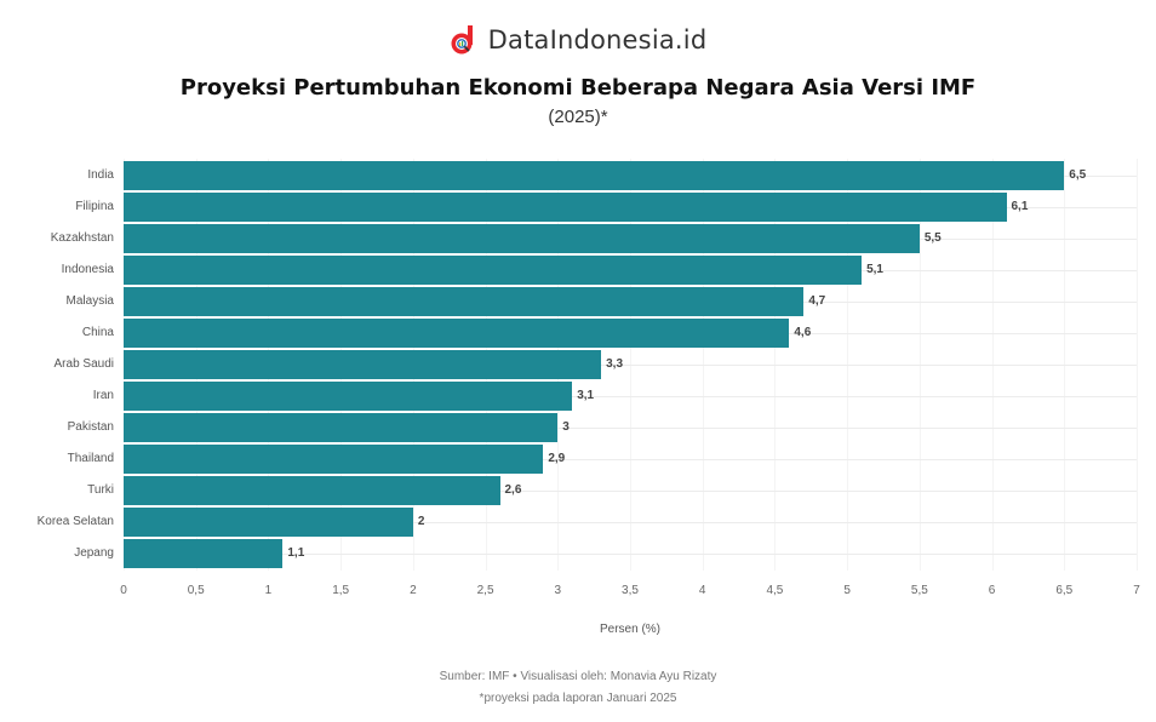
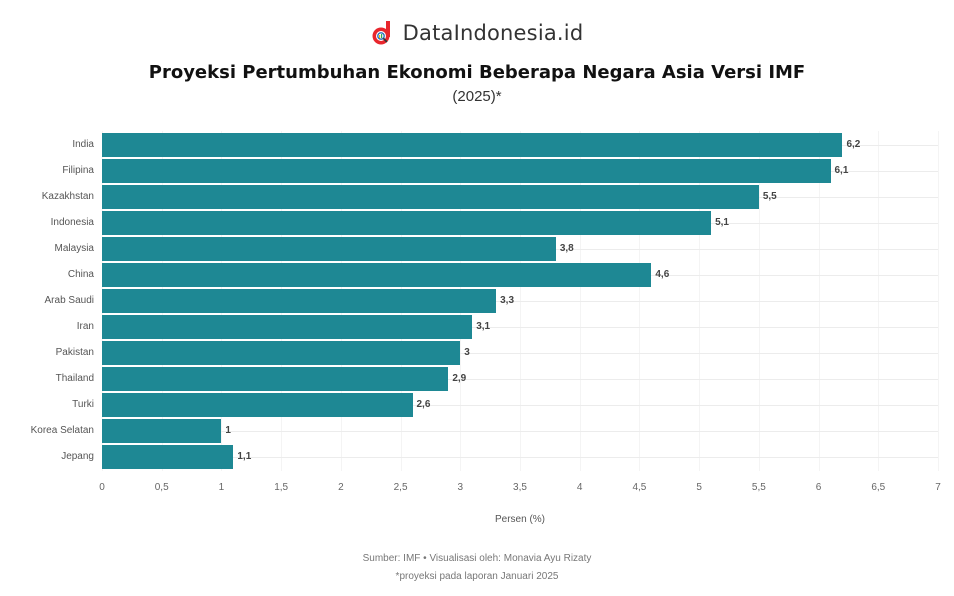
India: 6,5 -> 6,2
Malaysia: 4,7 -> 3,8
Korea Selatan: 2 -> 1
